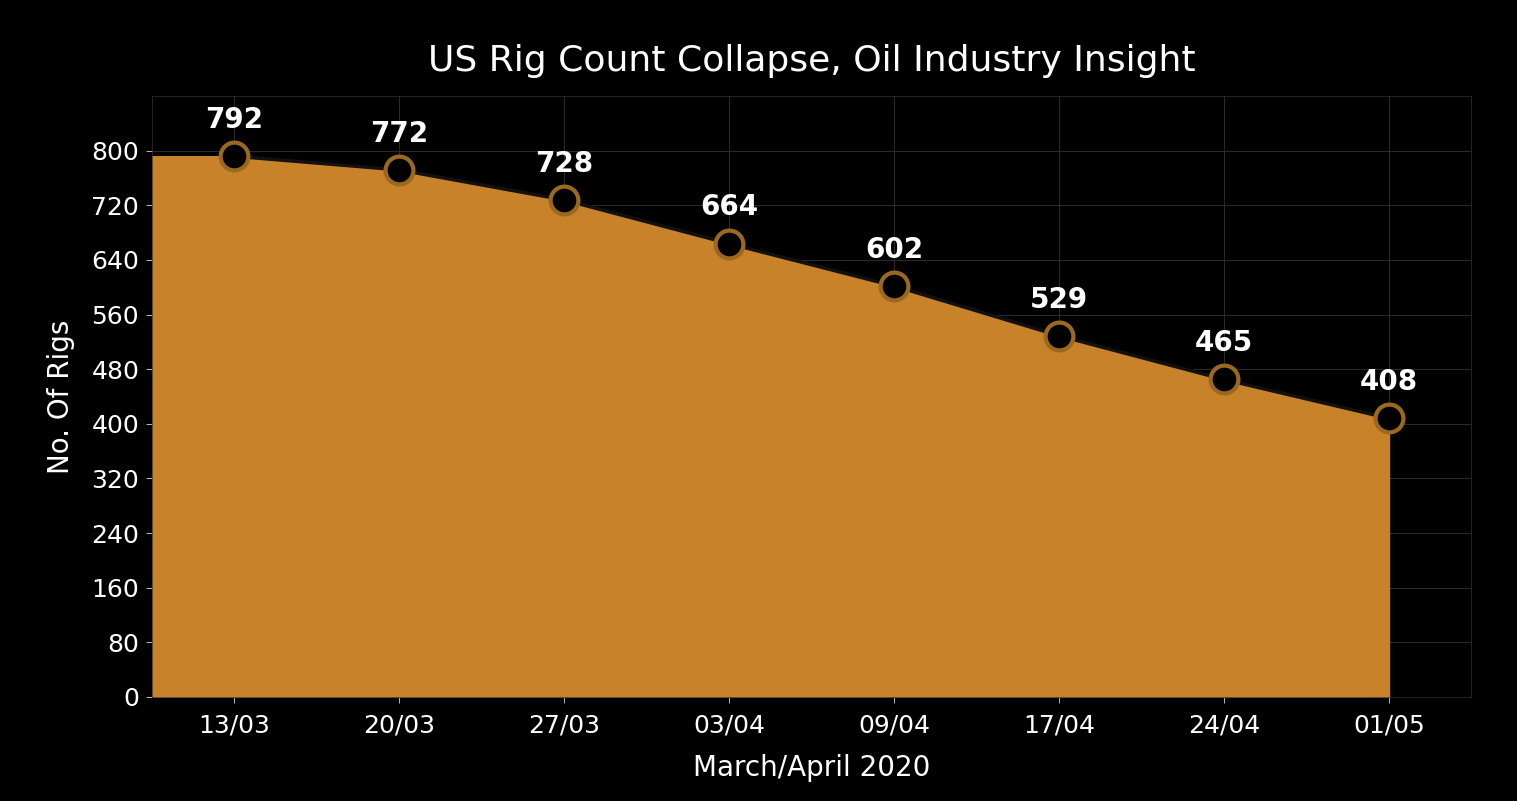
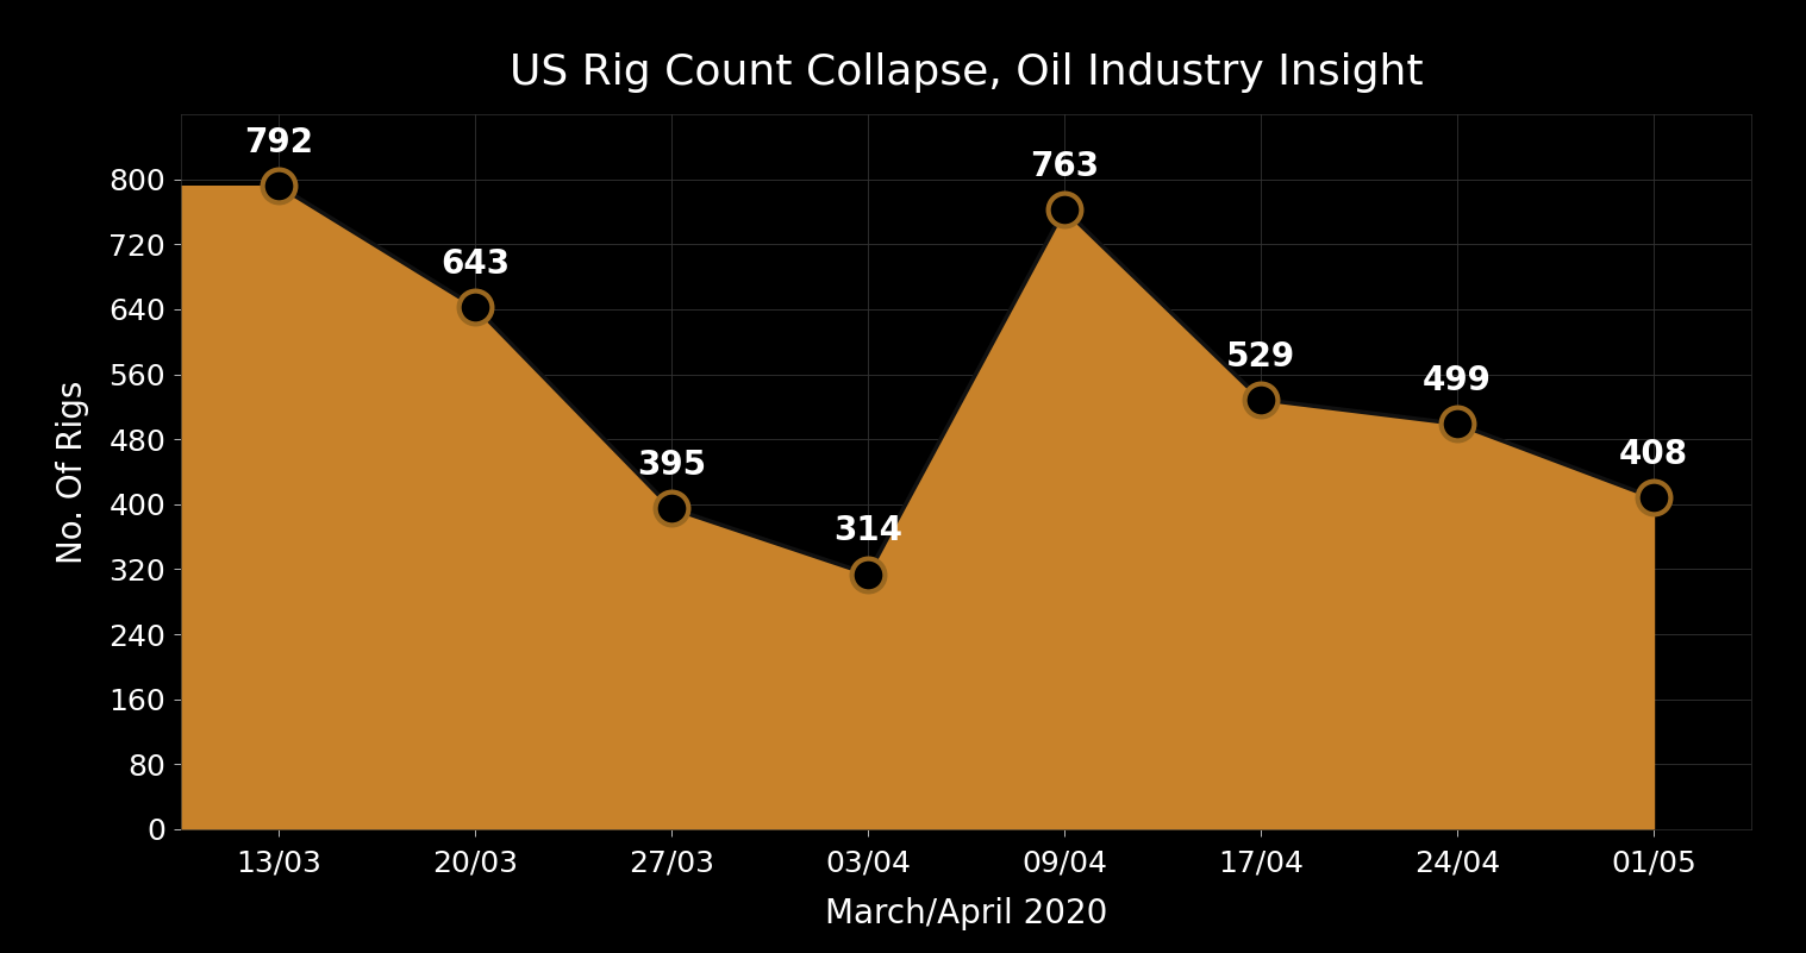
20/03: 772 -> 643
27/03: 728 -> 395
03/04: 664 -> 314
09/04: 602 -> 763
24/04: 465 -> 499
